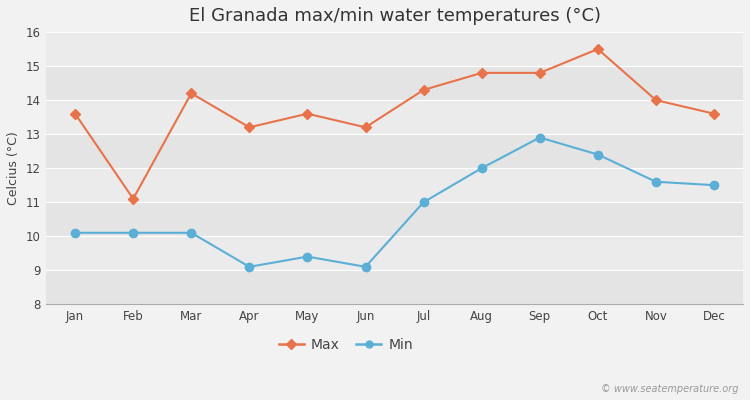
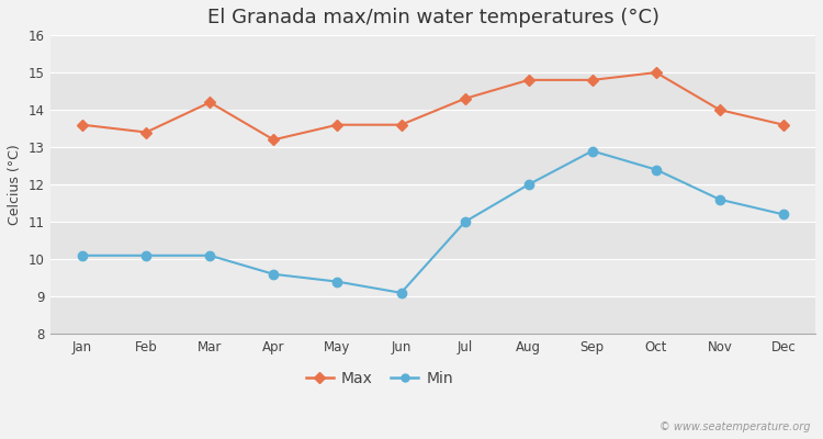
Max/Feb: 11.1 -> 13.4
Min/Apr: 9.1 -> 9.6
Max/Jun: 13.2 -> 13.6
Max/Oct: 15.5 -> 15.0
Min/Dec: 11.5 -> 11.2
